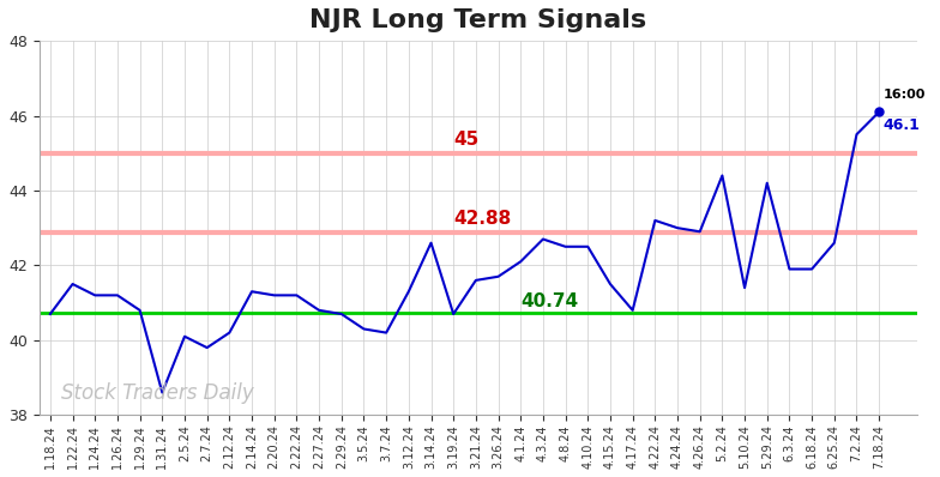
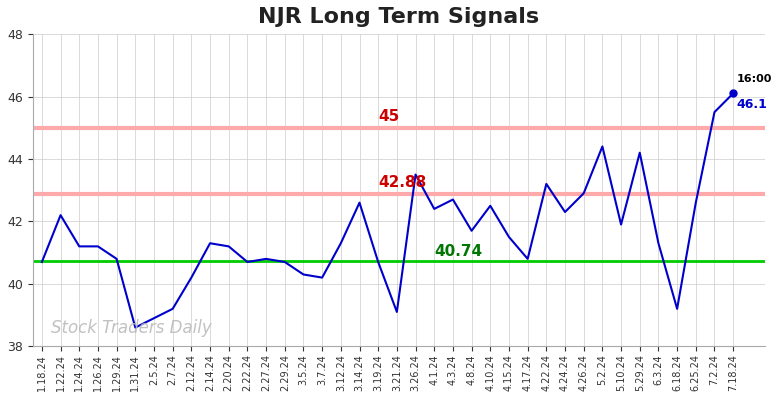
1.22.24: 41.5 -> 42.2
2.5.24: 40.1 -> 38.9
2.7.24: 39.8 -> 39.2
2.22.24: 41.2 -> 40.7
3.21.24: 41.6 -> 39.1
3.26.24: 41.7 -> 43.5
4.1.24: 42.1 -> 42.4
4.8.24: 42.5 -> 41.7
4.24.24: 43.0 -> 42.3
5.10.24: 41.4 -> 41.9
6.3.24: 41.9 -> 41.3
6.18.24: 41.9 -> 39.2
